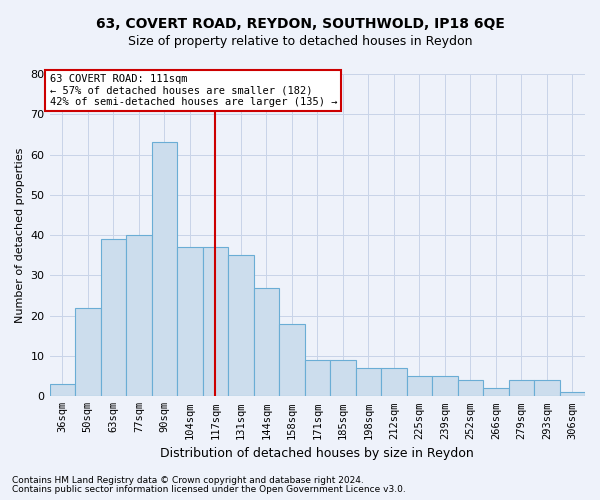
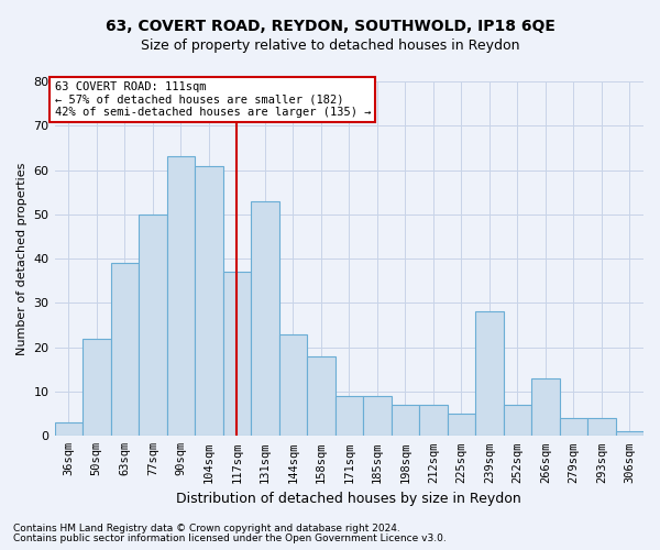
77sqm: 40 -> 50
104sqm: 37 -> 61
131sqm: 35 -> 53
144sqm: 27 -> 23
239sqm: 5 -> 28
252sqm: 4 -> 7
266sqm: 2 -> 13
